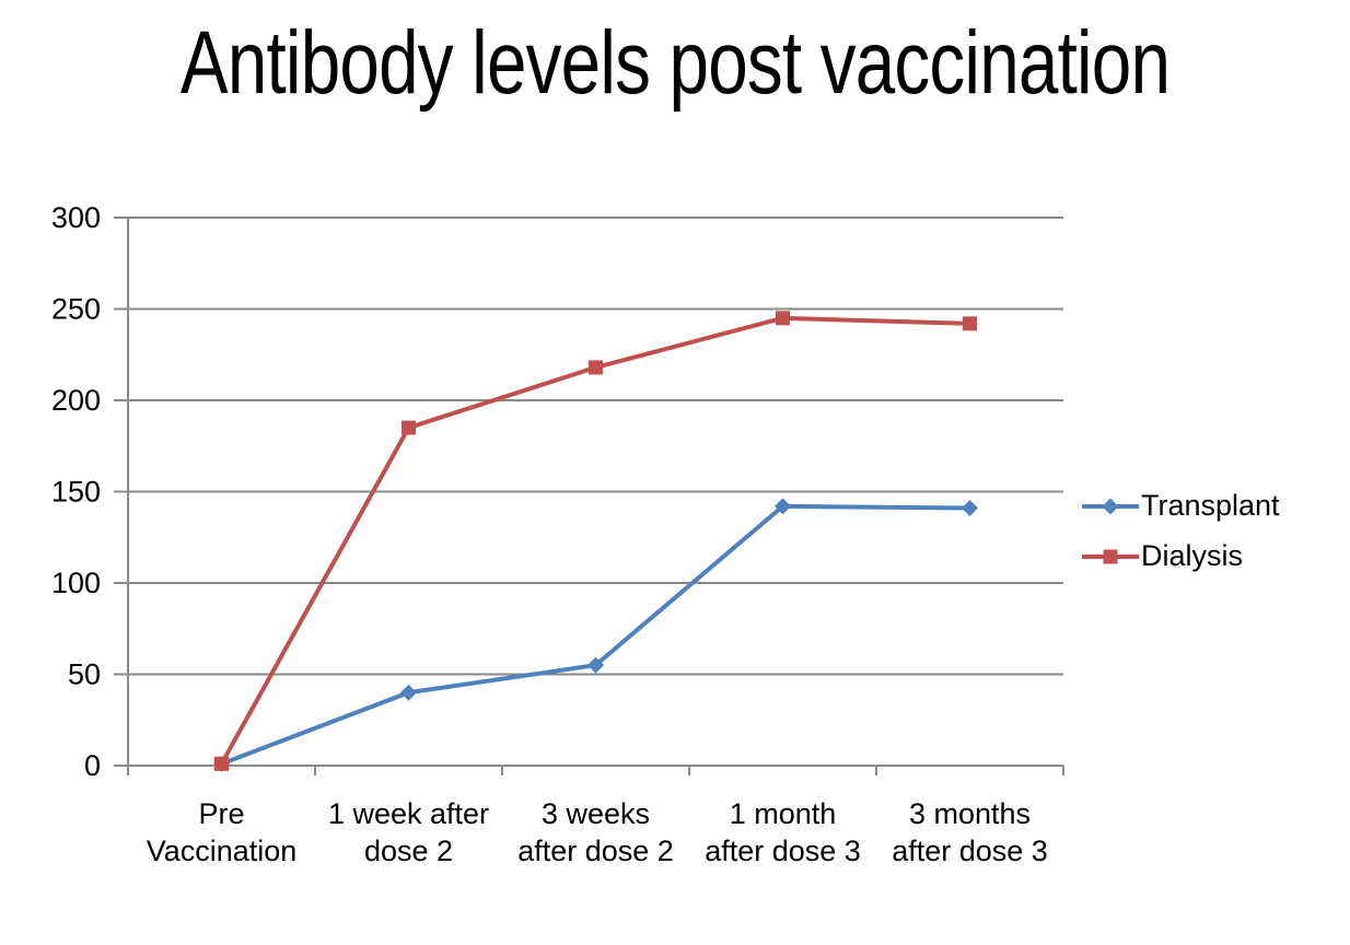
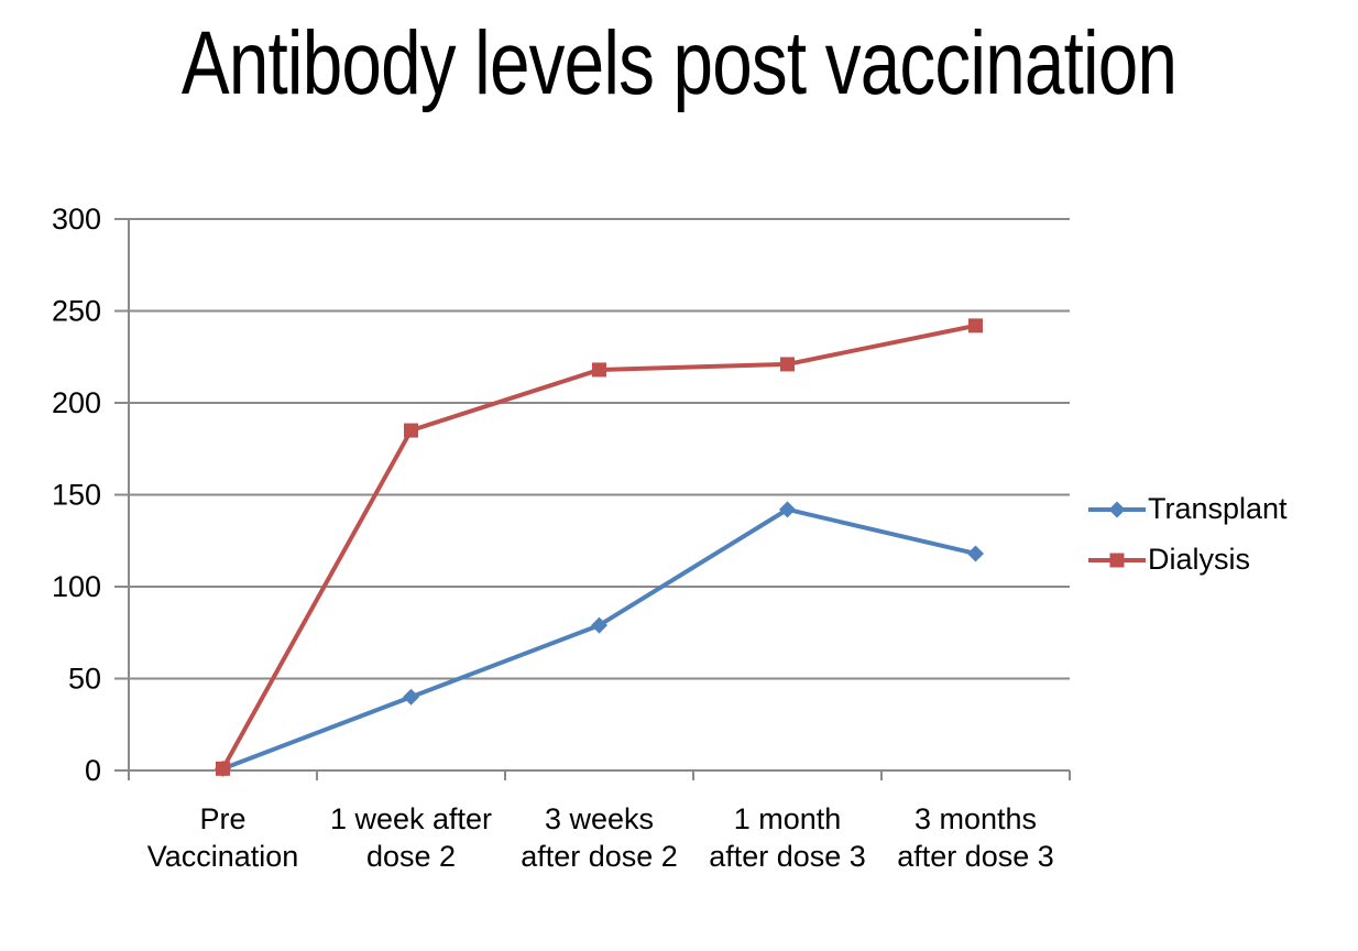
Transplant/3 weeks after dose 2: 55 -> 79
Dialysis/1 month after dose 3: 245 -> 221
Transplant/3 months after dose 3: 141 -> 118
